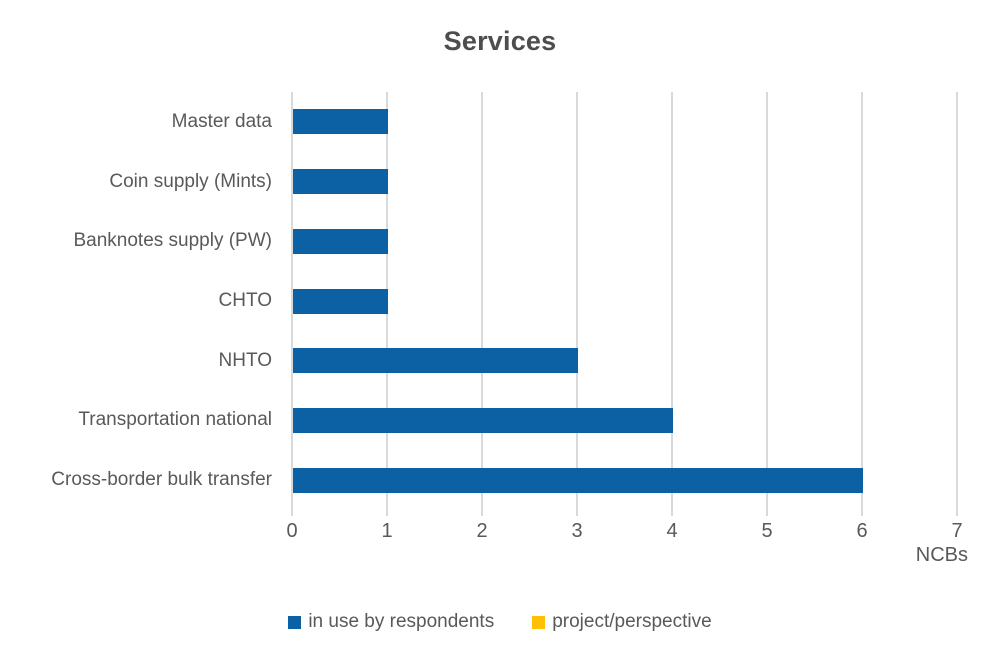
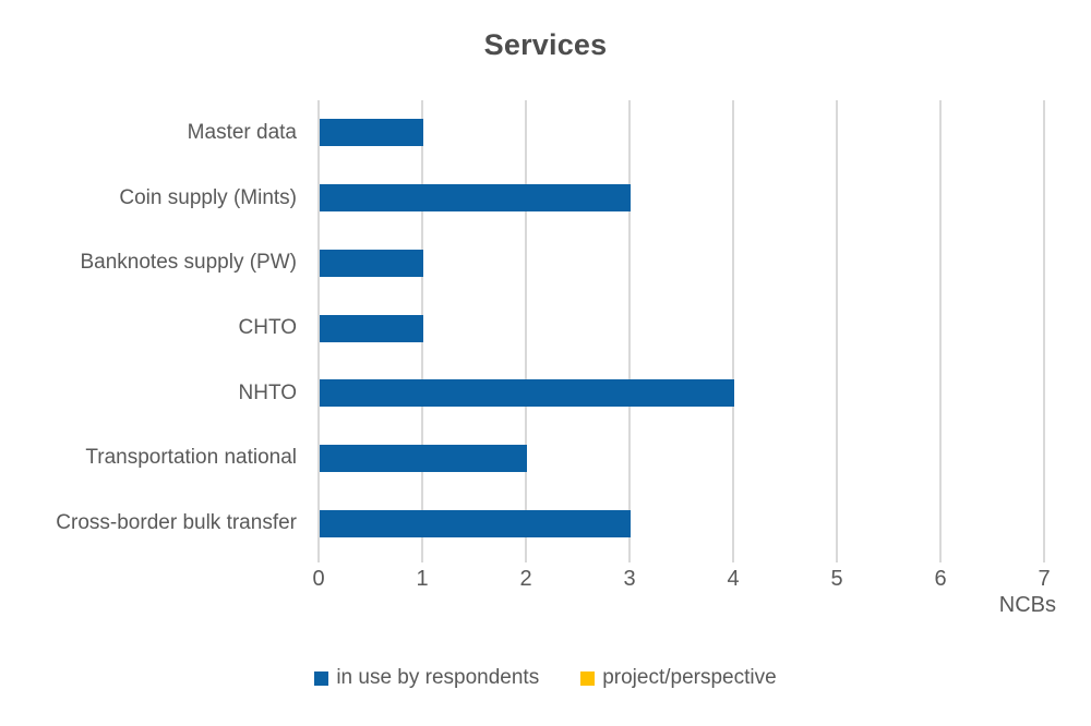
in use by respondents/Coin supply (Mints): 1 -> 3
in use by respondents/NHTO: 3 -> 4
in use by respondents/Transportation national: 4 -> 2
in use by respondents/Cross-border bulk transfer: 6 -> 3
